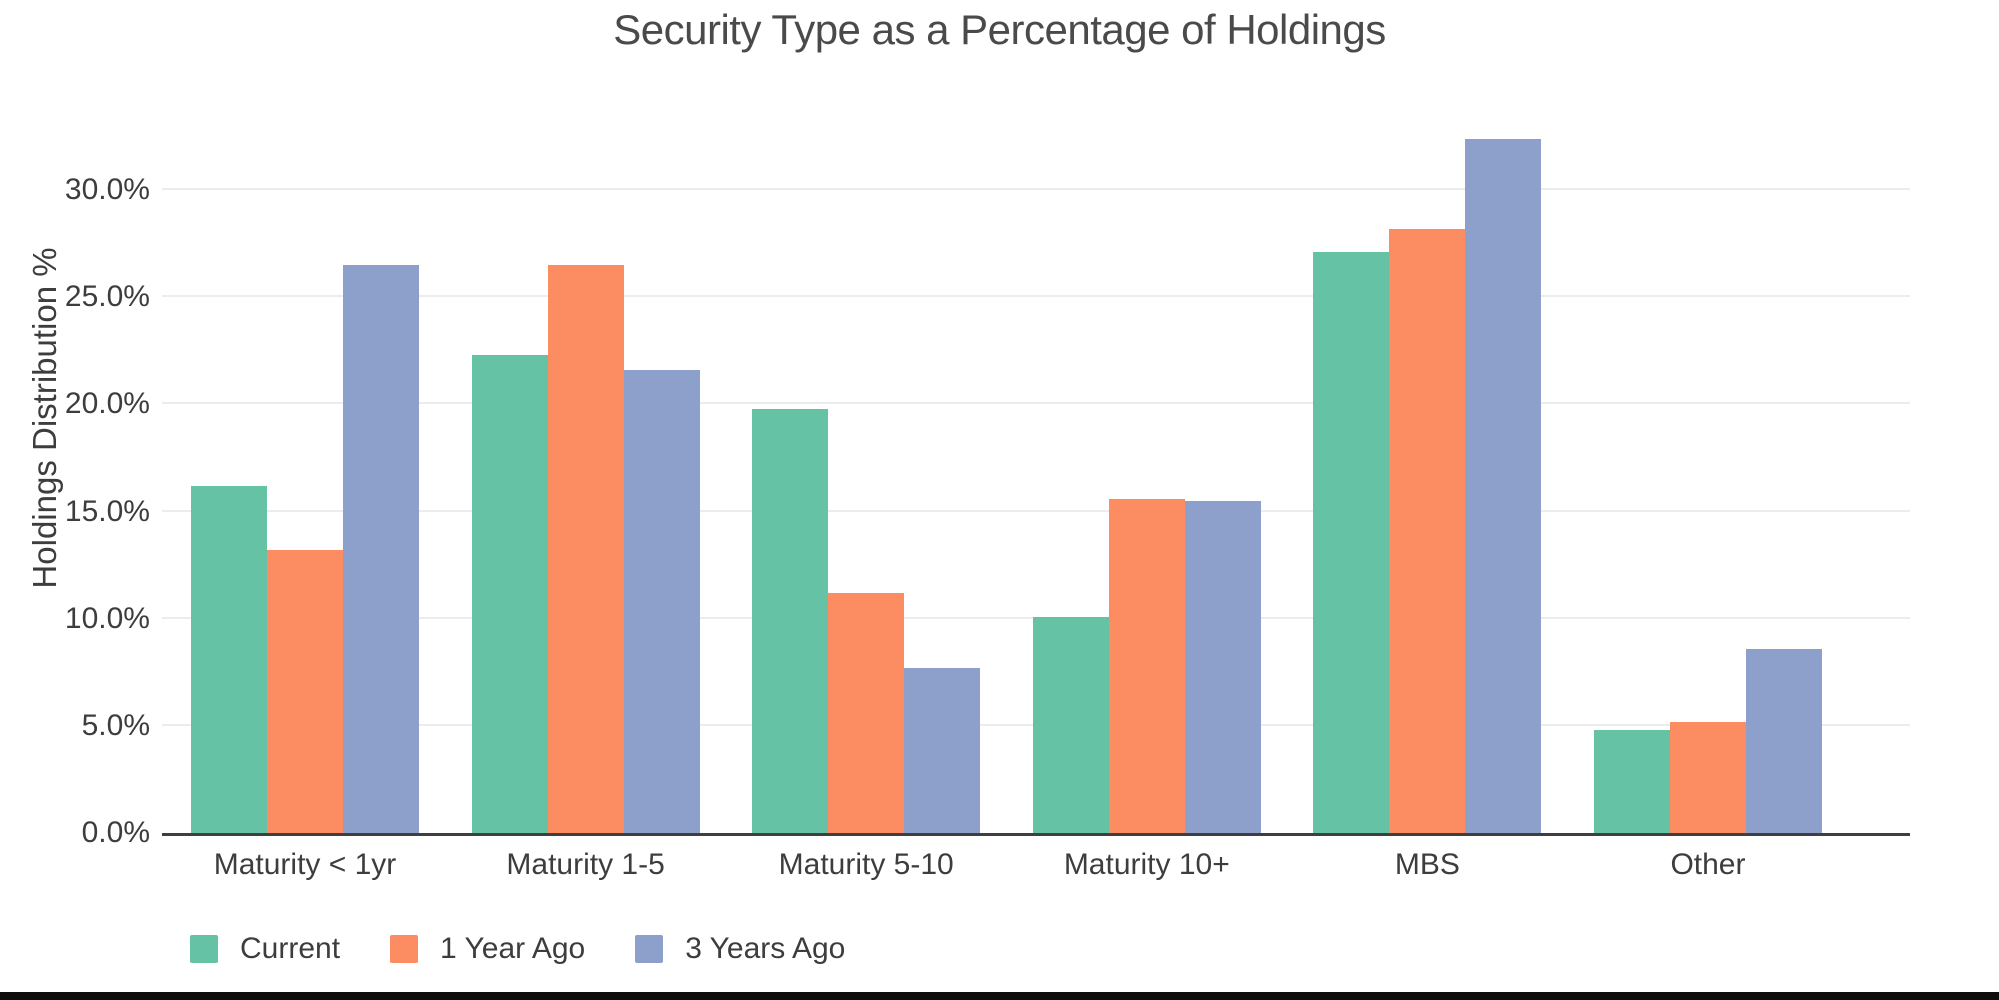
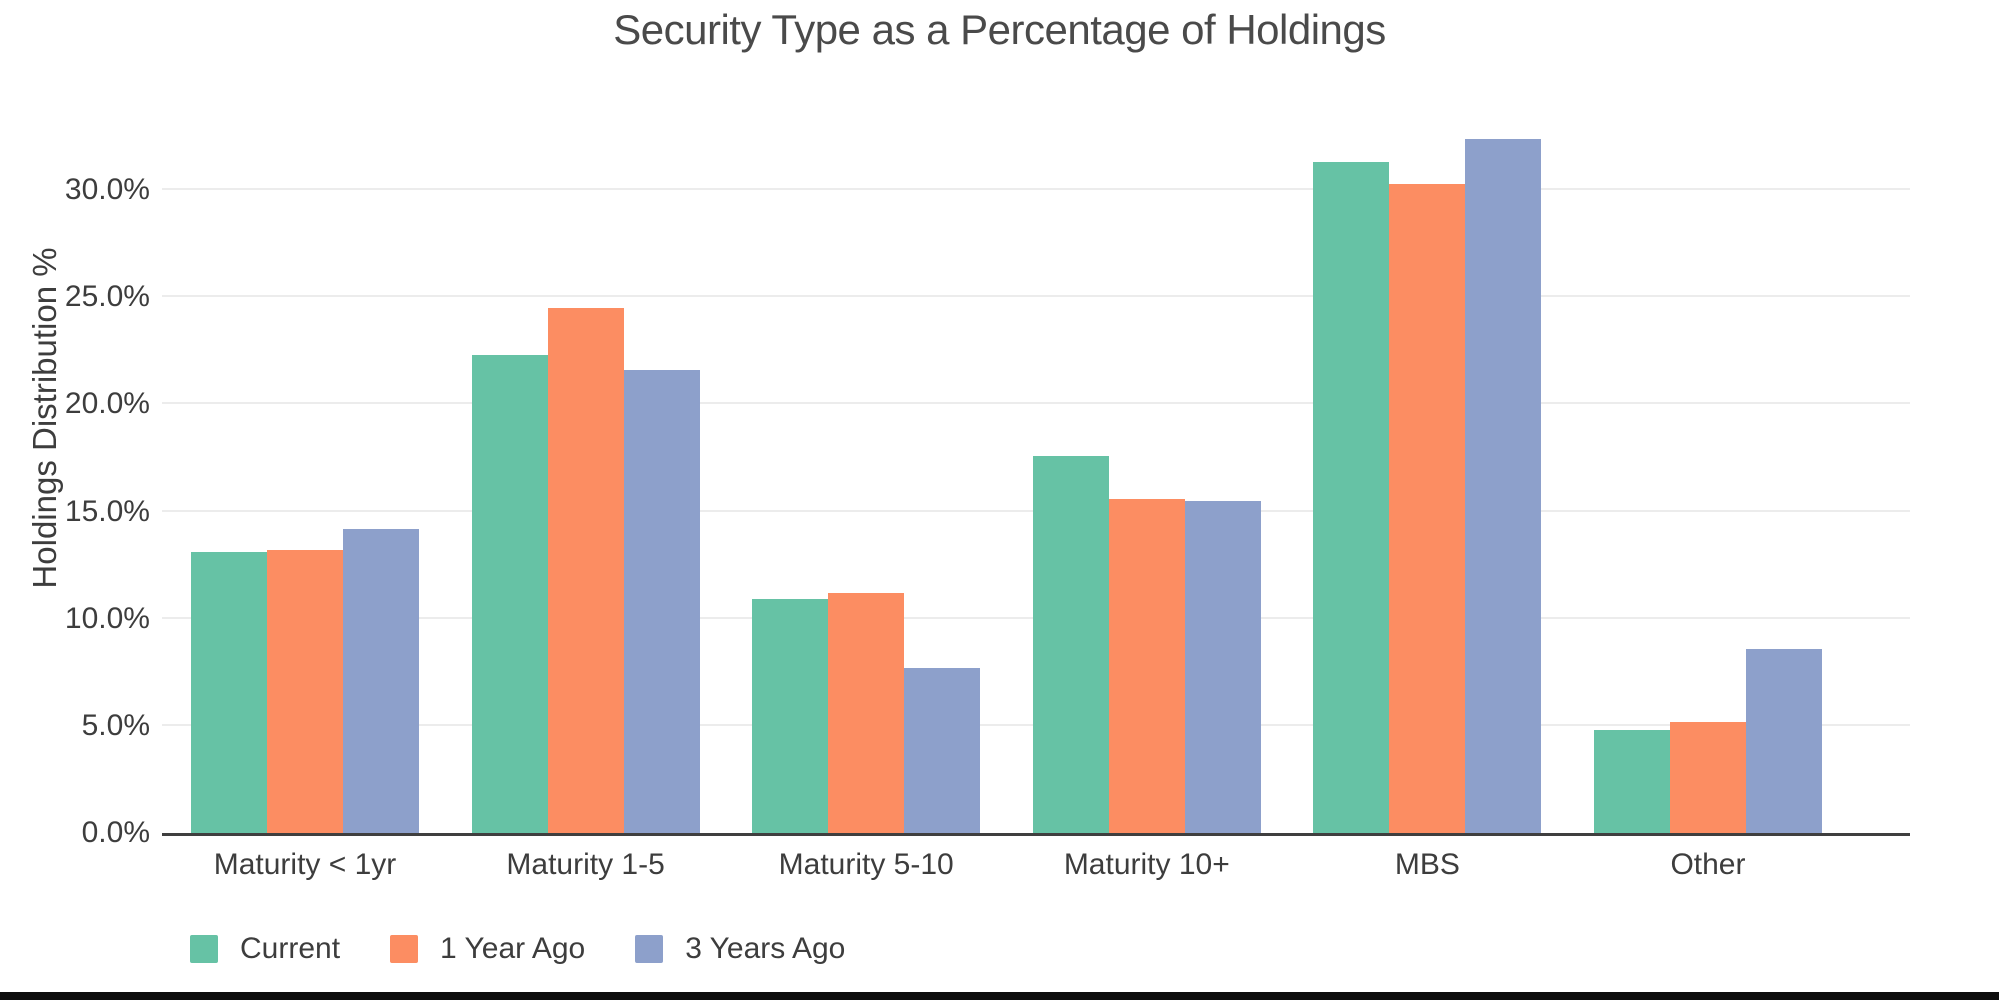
Current/Maturity < 1yr: 16.2% -> 13.1%
3 Years Ago/Maturity < 1yr: 26.5% -> 14.2%
1 Year Ago/Maturity 1-5: 26.5% -> 24.5%
Current/Maturity 5-10: 19.8% -> 10.9%
Current/Maturity 10+: 10.1% -> 17.6%
Current/MBS: 27.1% -> 31.3%
1 Year Ago/MBS: 28.2% -> 30.3%
